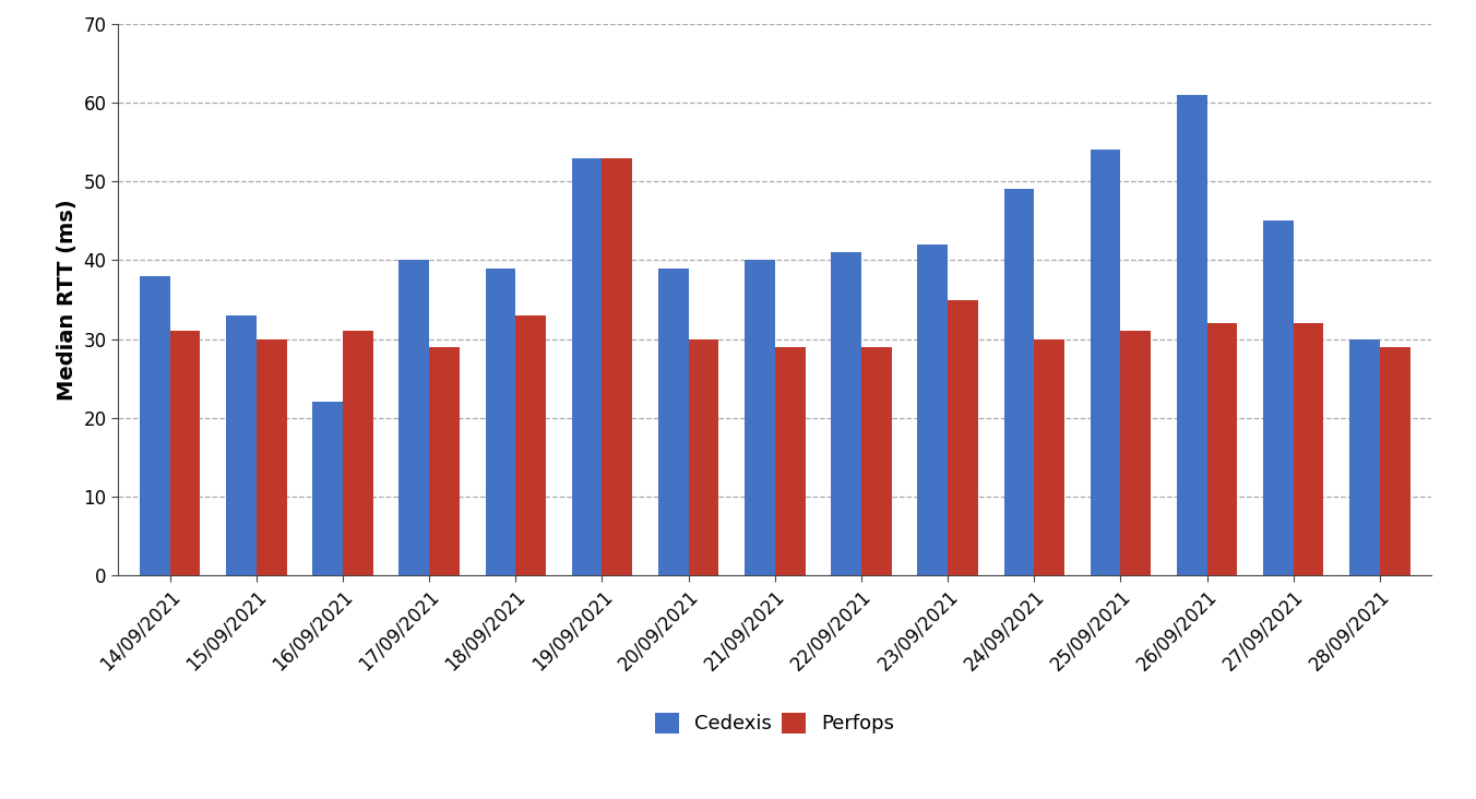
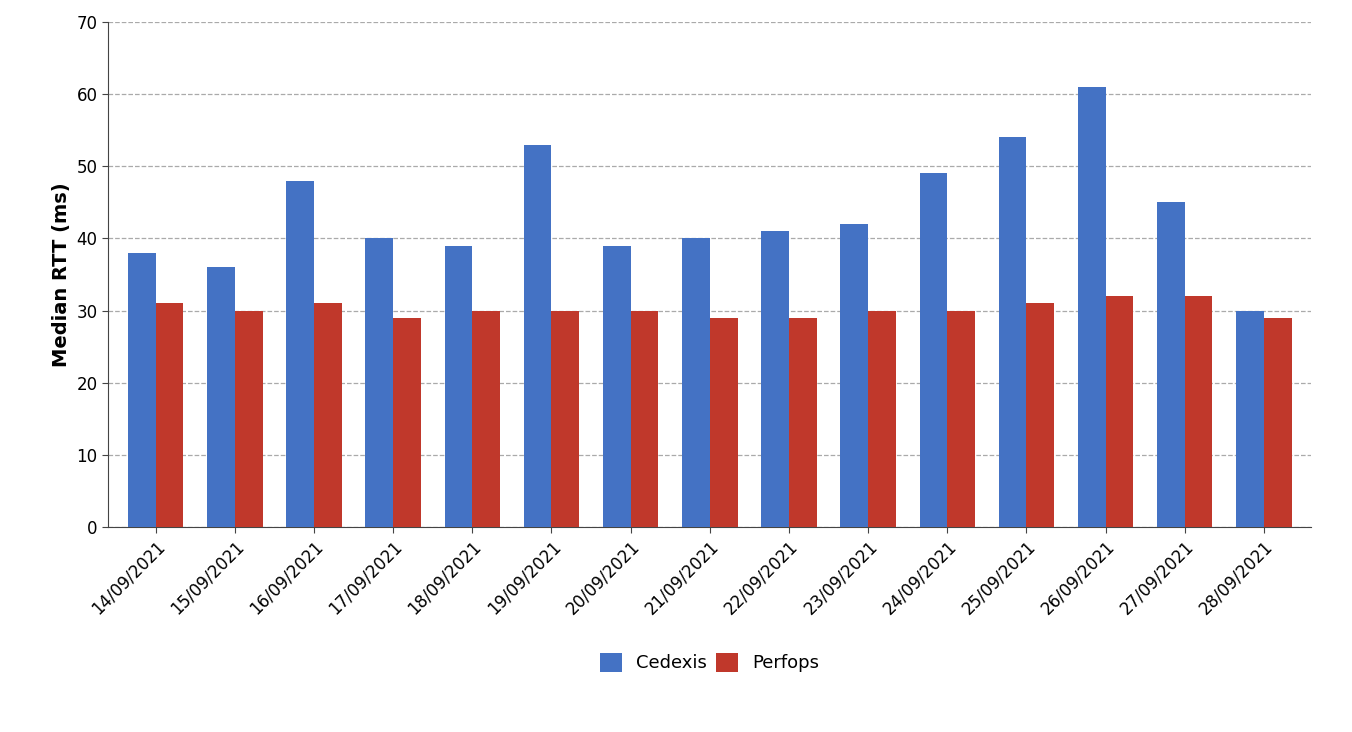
Cedexis/15/09/2021: 33 -> 36
Cedexis/16/09/2021: 22 -> 48
Perfops/18/09/2021: 33 -> 30
Perfops/19/09/2021: 53 -> 30
Perfops/23/09/2021: 35 -> 30
